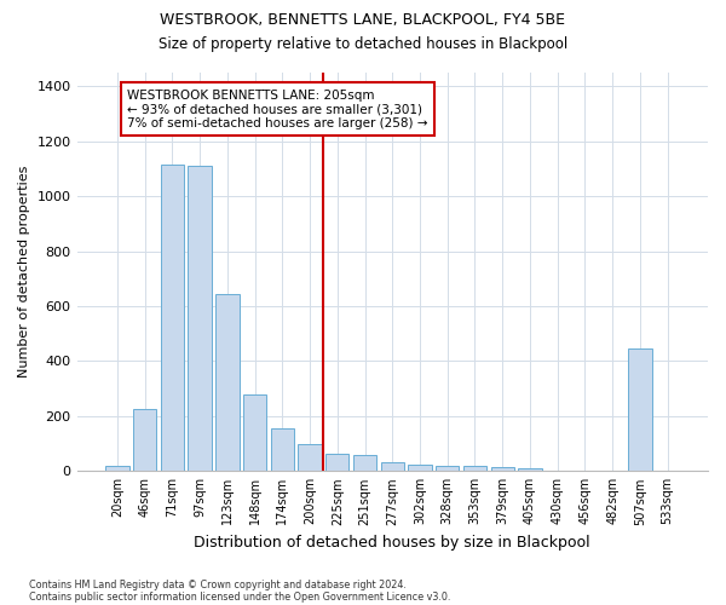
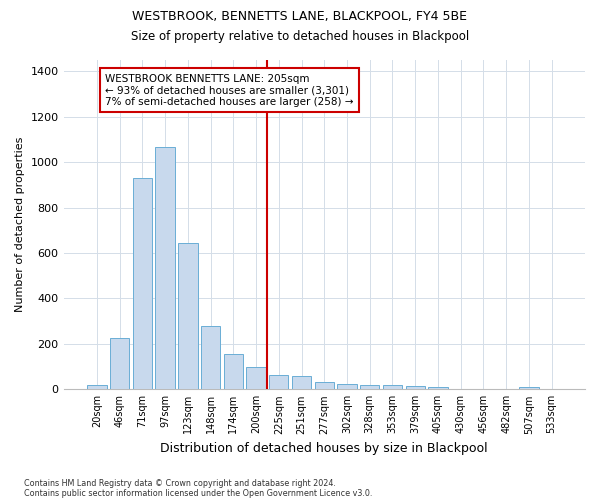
71sqm: 1115 -> 930
97sqm: 1110 -> 1065
507sqm: 445 -> 12
